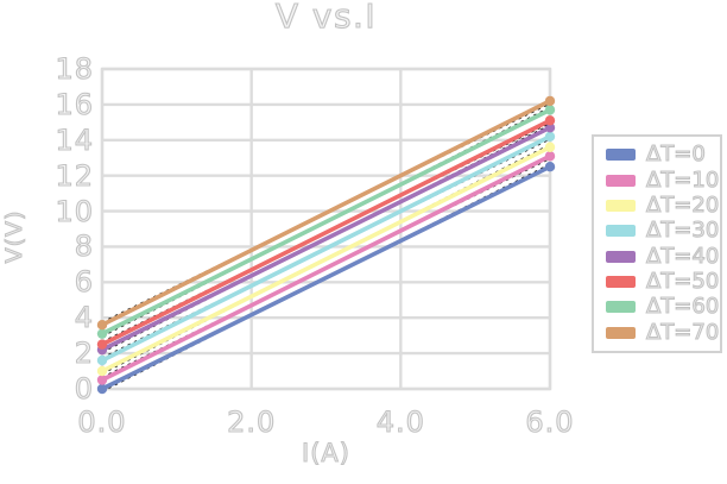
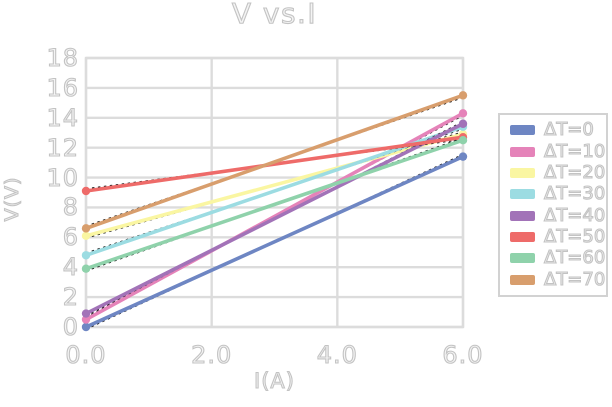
ΔT=20/0: 1.0 -> 6.1
ΔT=30/0: 1.6 -> 4.8
ΔT=40/0: 2.2 -> 0.9
ΔT=50/0: 2.5 -> 9.1
ΔT=60/0: 3.1 -> 3.9
ΔT=70/0: 3.6 -> 6.6
ΔT=0/6: 12.5 -> 11.4
ΔT=10/6: 13.1 -> 14.3
ΔT=20/6: 13.6 -> 12.9
ΔT=30/6: 14.2 -> 13.4
ΔT=40/6: 14.7 -> 13.6
ΔT=50/6: 15.1 -> 12.7
ΔT=60/6: 15.7 -> 12.5
ΔT=70/6: 16.2 -> 15.5
